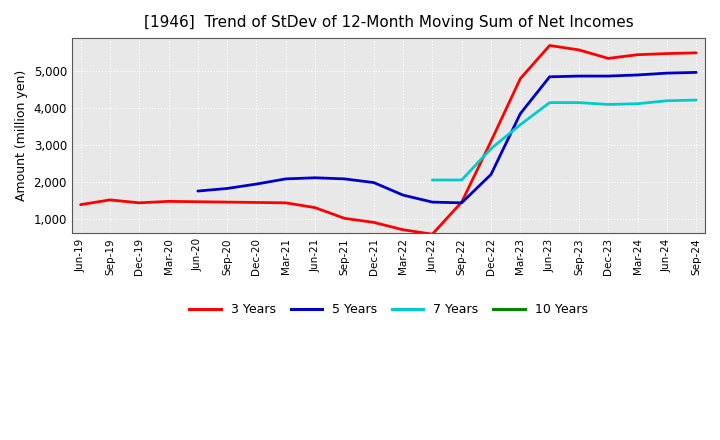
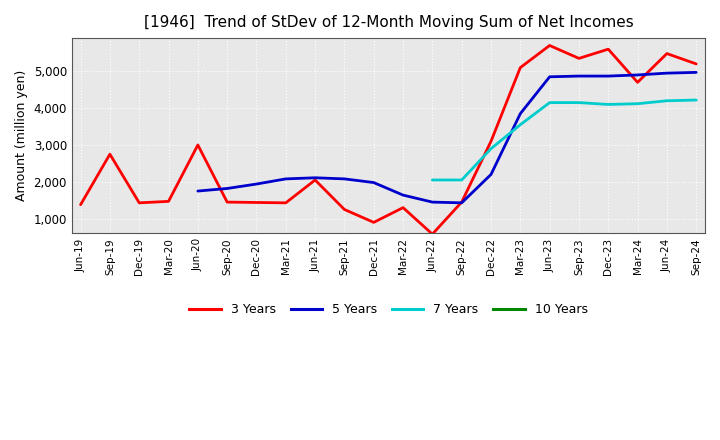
3 Years/Sep-19: 1,510 -> 2,750
3 Years/Jun-20: 1,460 -> 3,000
3 Years/Jun-21: 1,300 -> 2,050
3 Years/Sep-21: 1,010 -> 1,250
3 Years/Mar-22: 700 -> 1,300
3 Years/Mar-23: 4,800 -> 5,100
3 Years/Sep-23: 5,580 -> 5,350
3 Years/Dec-23: 5,350 -> 5,600
3 Years/Mar-24: 5,450 -> 4,700
3 Years/Sep-24: 5,500 -> 5,200
